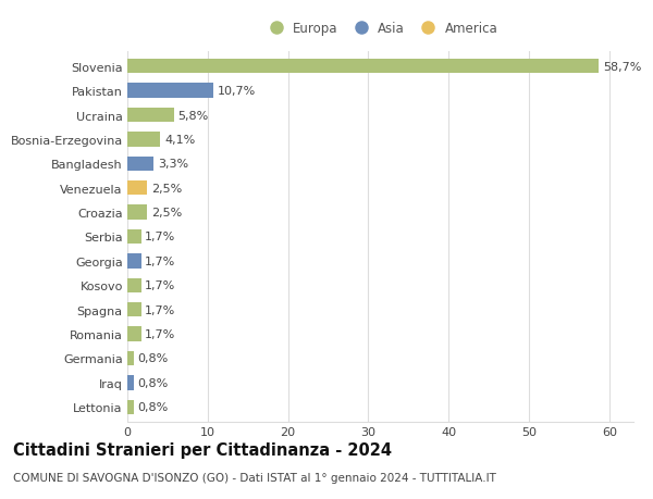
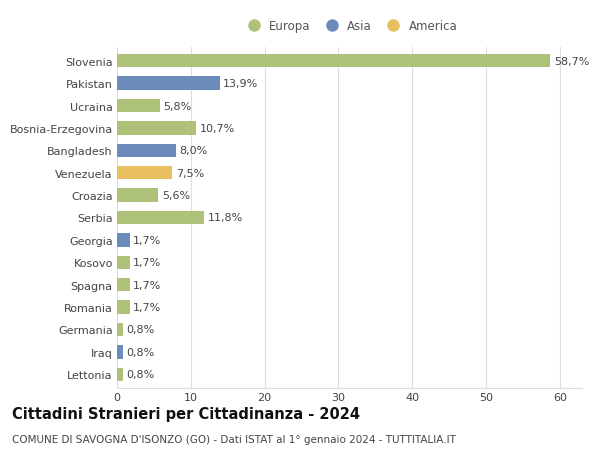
Pakistan: 10,7% -> 13,9%
Bosnia-Erzegovina: 4,1% -> 10,7%
Bangladesh: 3,3% -> 8,0%
Venezuela: 2,5% -> 7,5%
Croazia: 2,5% -> 5,6%
Serbia: 1,7% -> 11,8%
